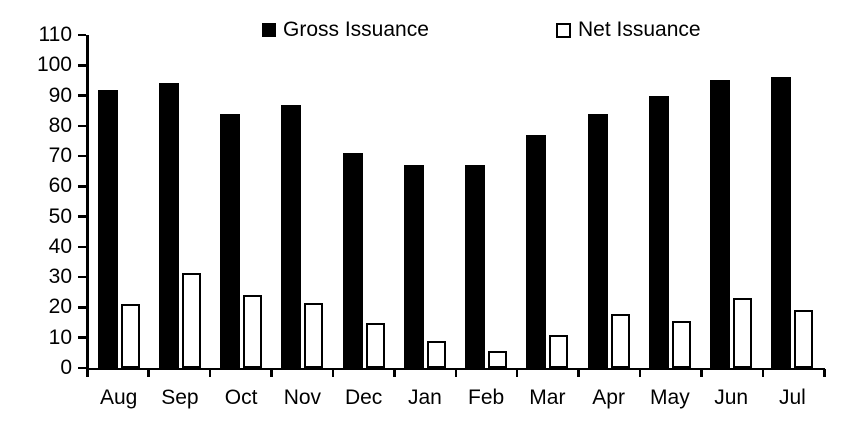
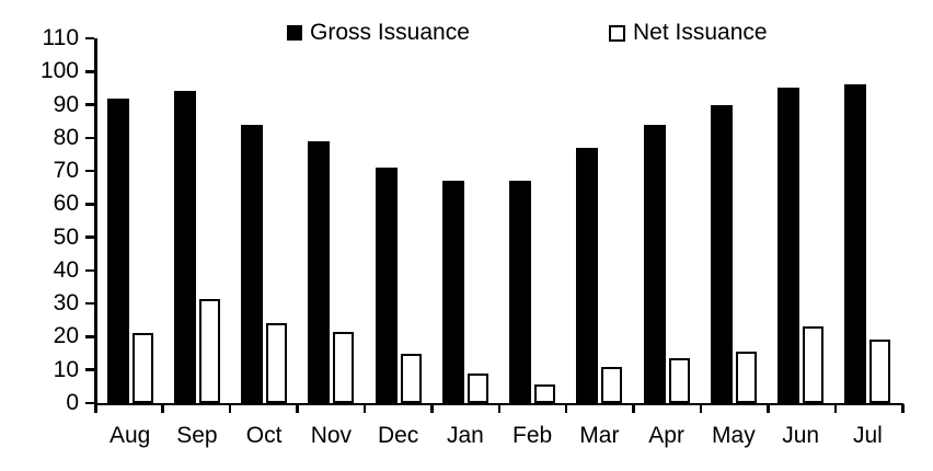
Gross Issuance/Nov: 87 -> 79
Net Issuance/Apr: 18 -> 14
